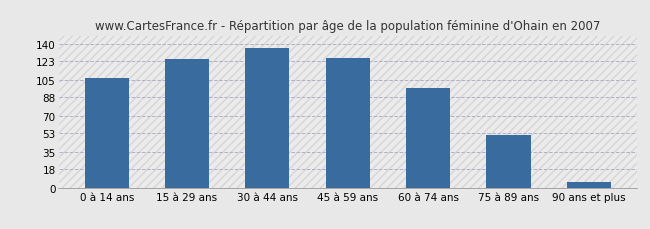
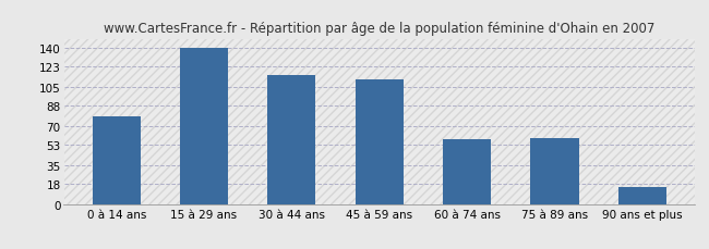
0 à 14 ans: 107 -> 79
15 à 29 ans: 125 -> 140
30 à 44 ans: 136 -> 116
45 à 59 ans: 126 -> 112
60 à 74 ans: 97 -> 58
75 à 89 ans: 51 -> 59
90 ans et plus: 5 -> 15
